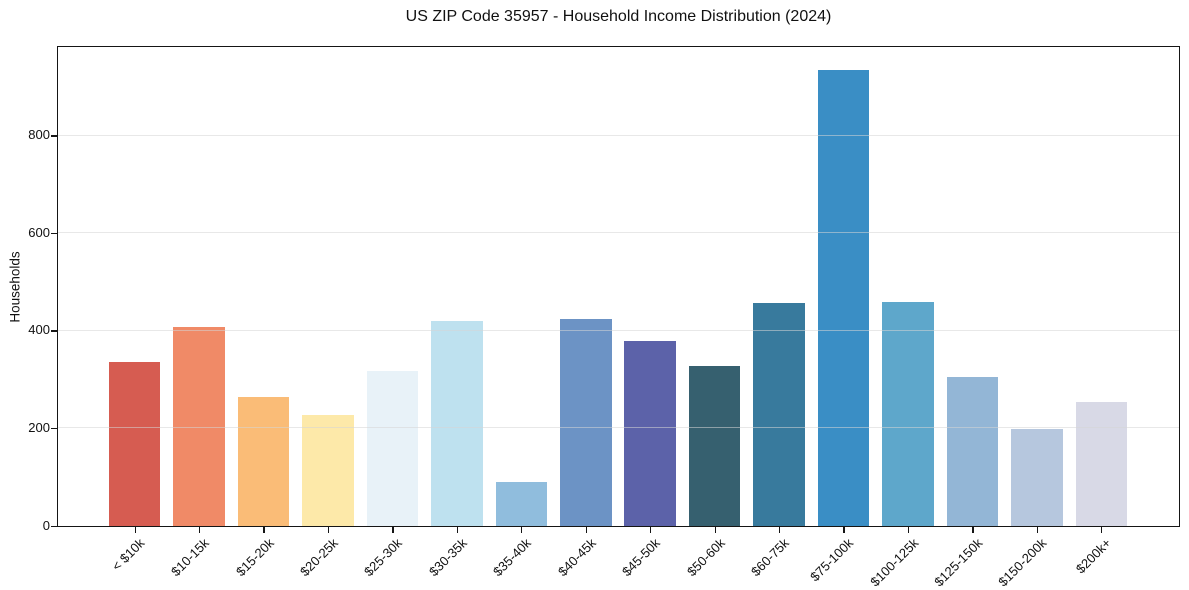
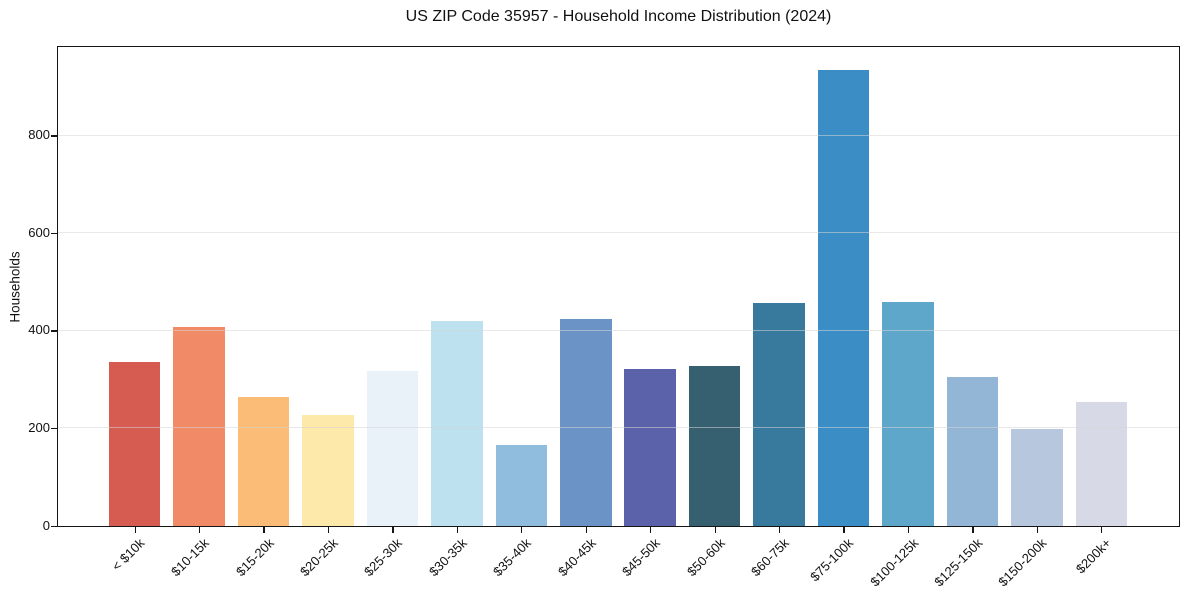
$35-40k: 90 -> 170
$45-50k: 380 -> 320
